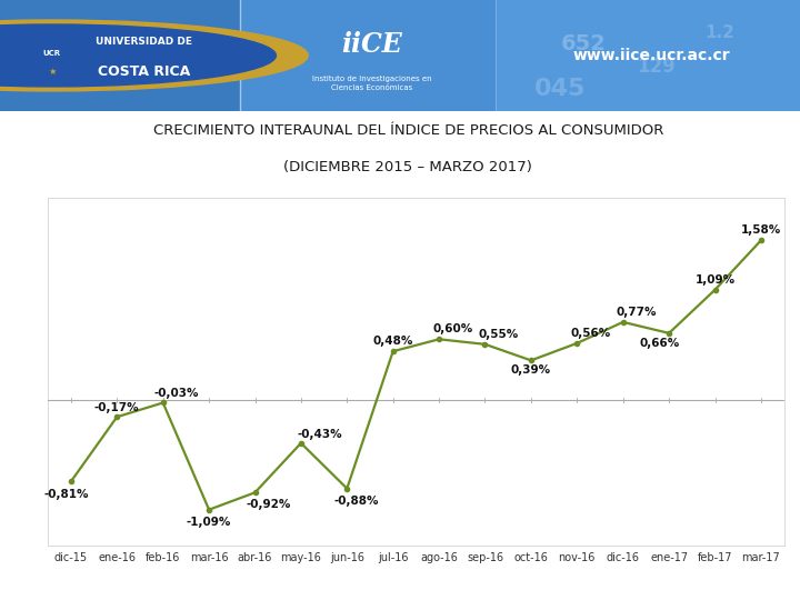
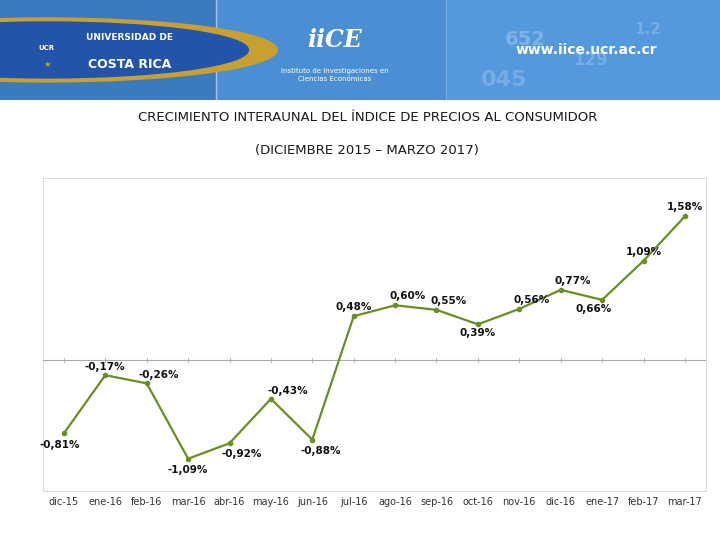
feb-16: -0,03% -> -0,26%
